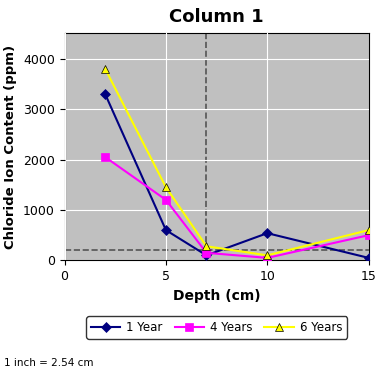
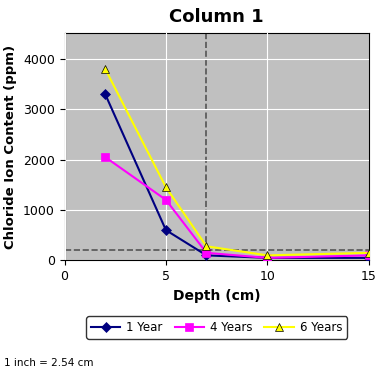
1 Year/10: 540 -> 50
4 Years/15: 500 -> 100
6 Years/15: 600 -> 150
